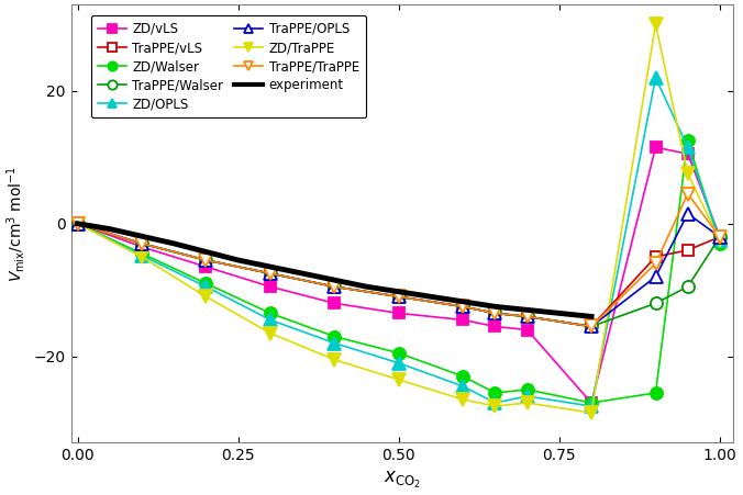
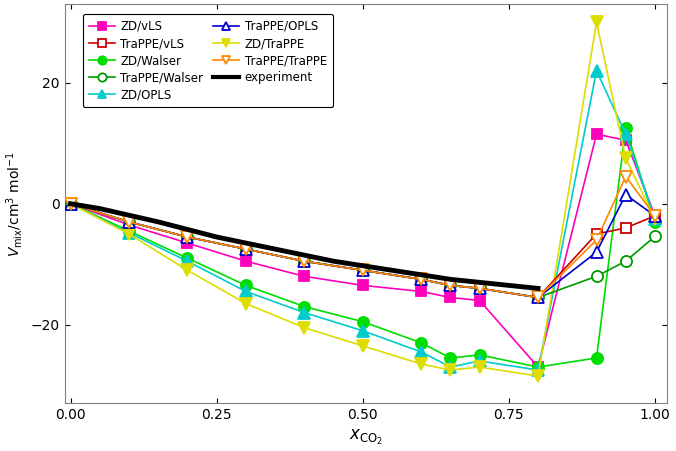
TraPPE/Walser/1.00: -2.0 -> -5.4
